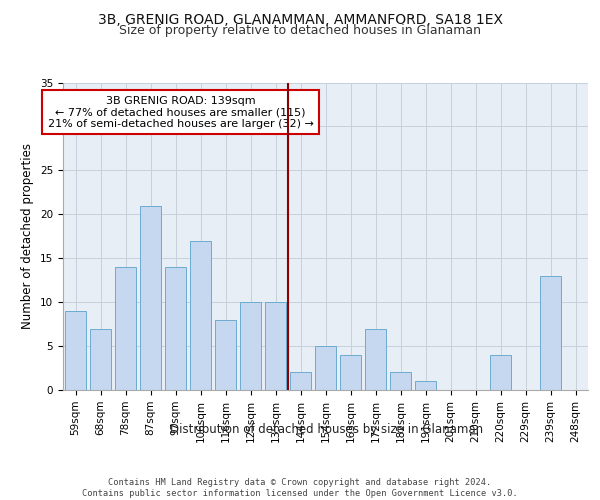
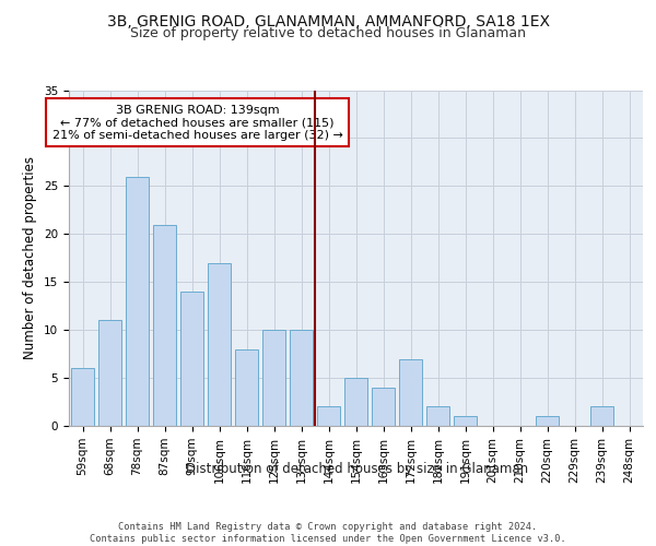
59sqm: 9 -> 6
68sqm: 7 -> 11
78sqm: 14 -> 26
220sqm: 4 -> 1
239sqm: 13 -> 2
